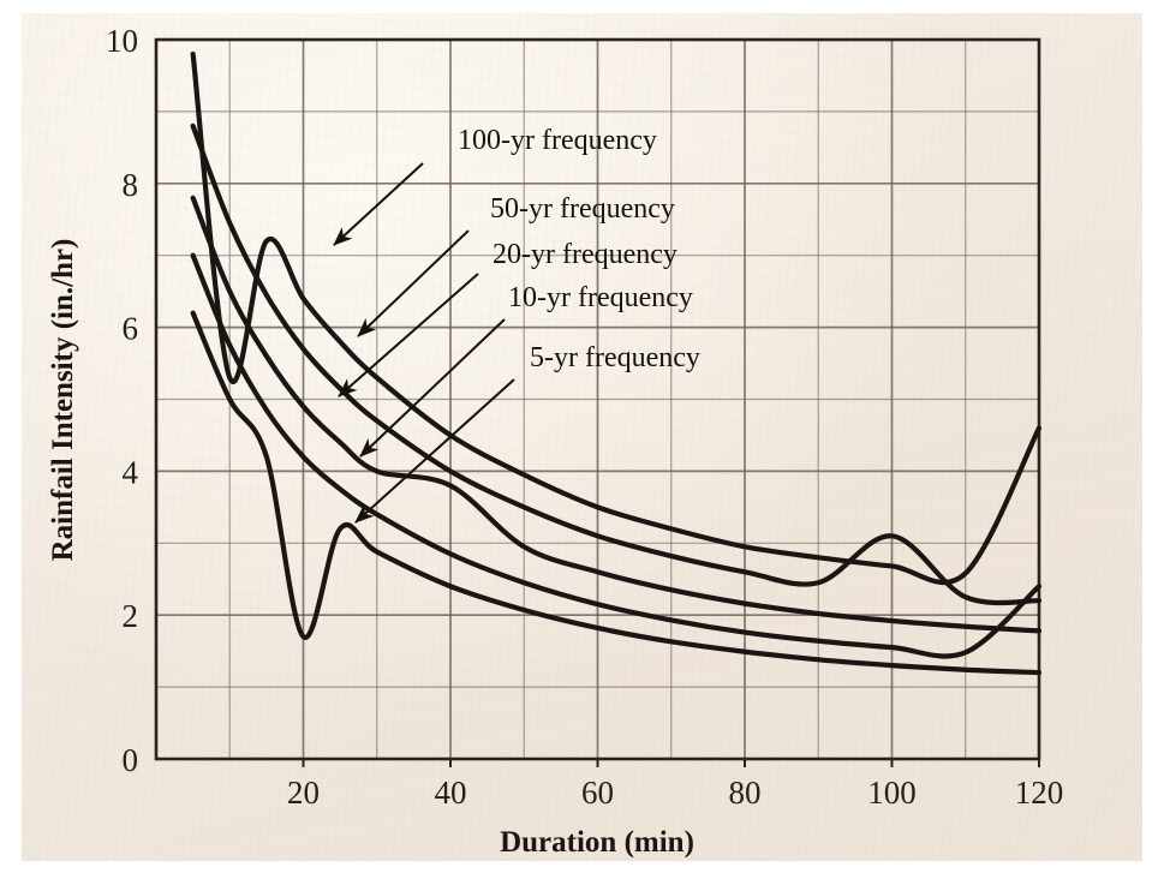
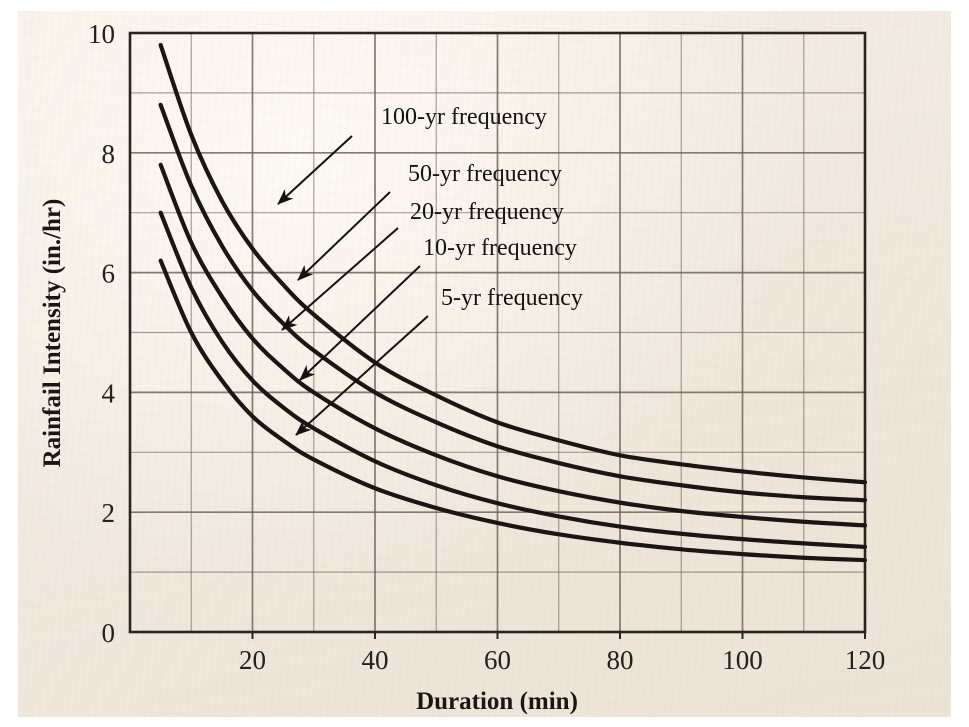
100-yr frequency/10: 5.3 -> 8.3
5-yr frequency/20: 1.7 -> 3.6
20-yr frequency/40: 3.8 -> 3.4
50-yr frequency/100: 3.1 -> 2.3
100-yr frequency/120: 4.6 -> 2.5
10-yr frequency/120: 2.4 -> 1.4
